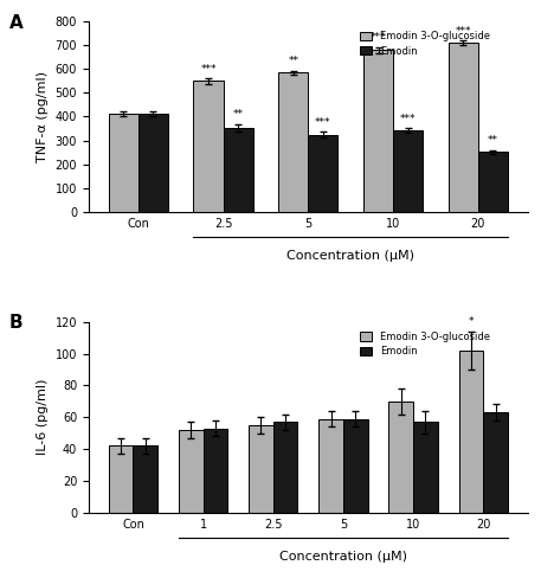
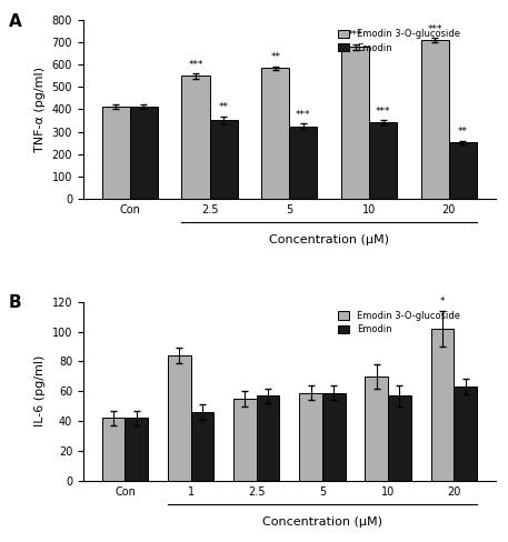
Emodin 3-O-glucoside/1: 52 -> 84
Emodin/1: 53 -> 46
